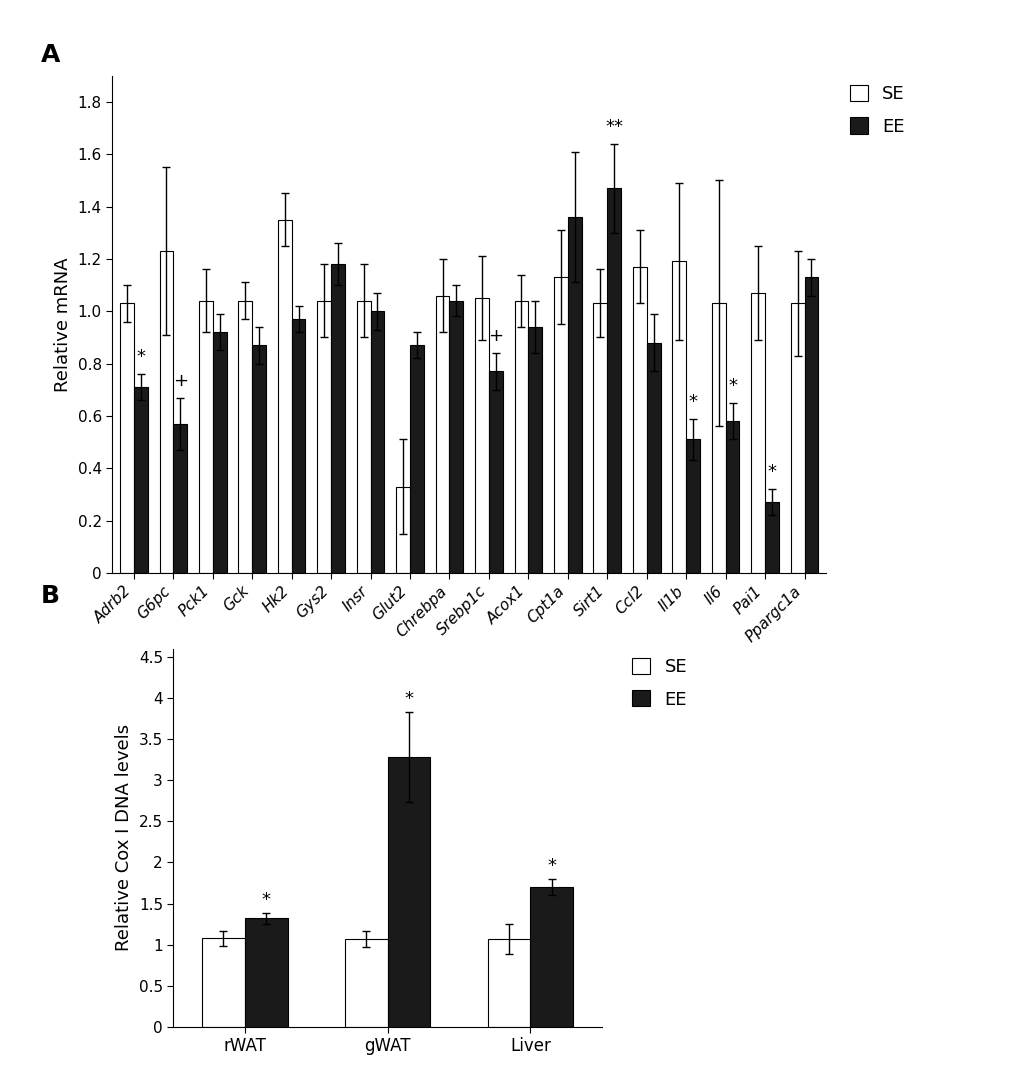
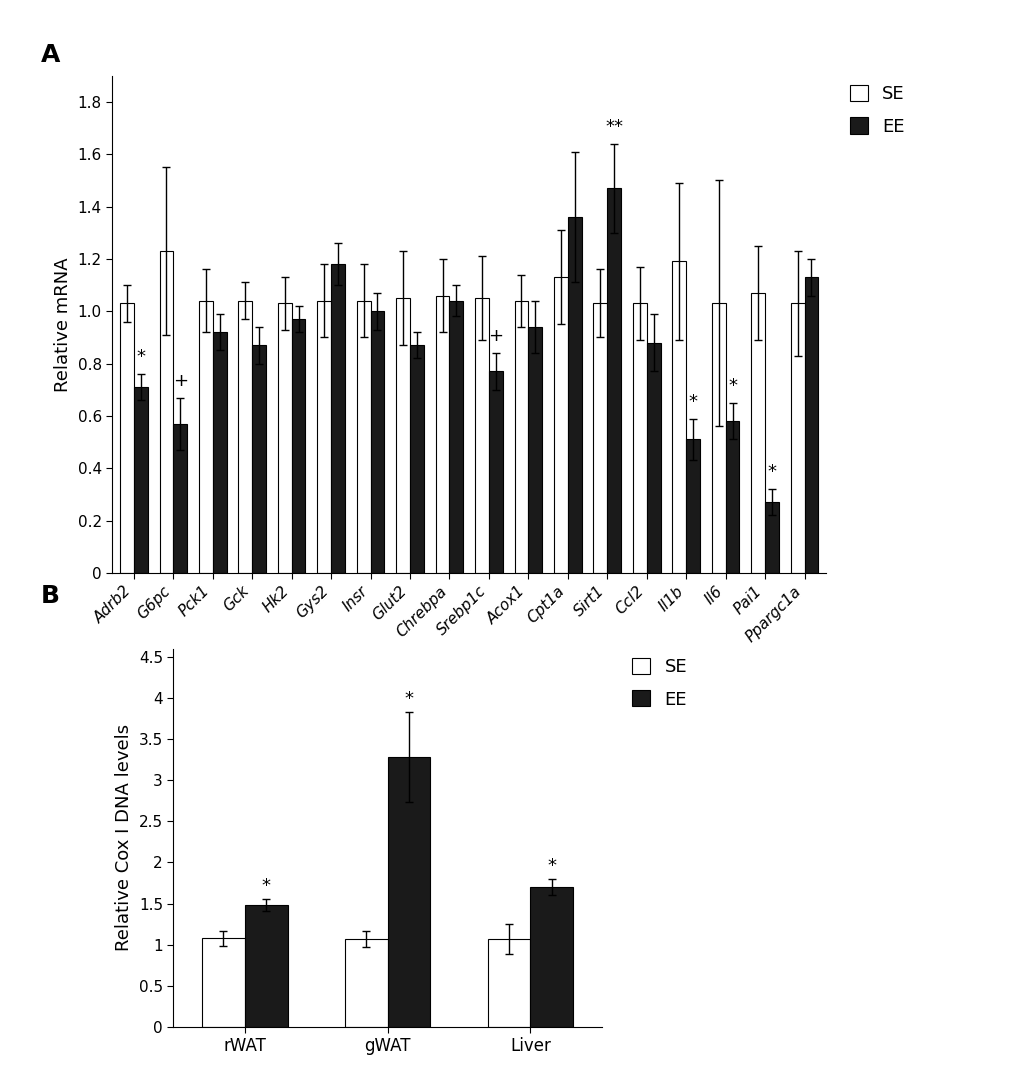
SE/Hk2: 1.35 -> 1.03
SE/Glut2: 0.33 -> 1.05
SE/Ccl2: 1.17 -> 1.03
EE/rWAT: 1.32 -> 1.48
